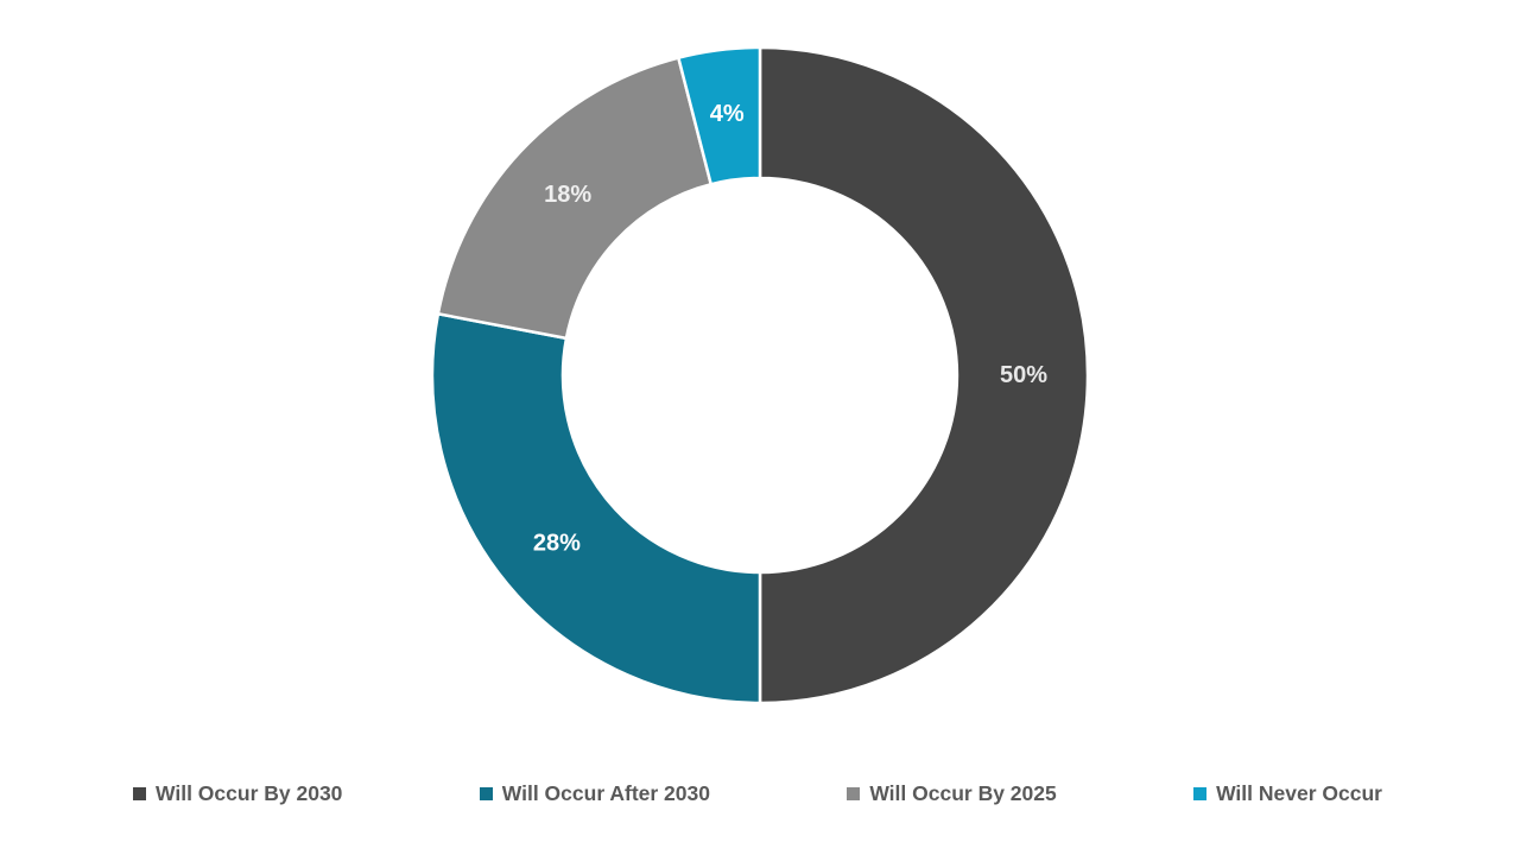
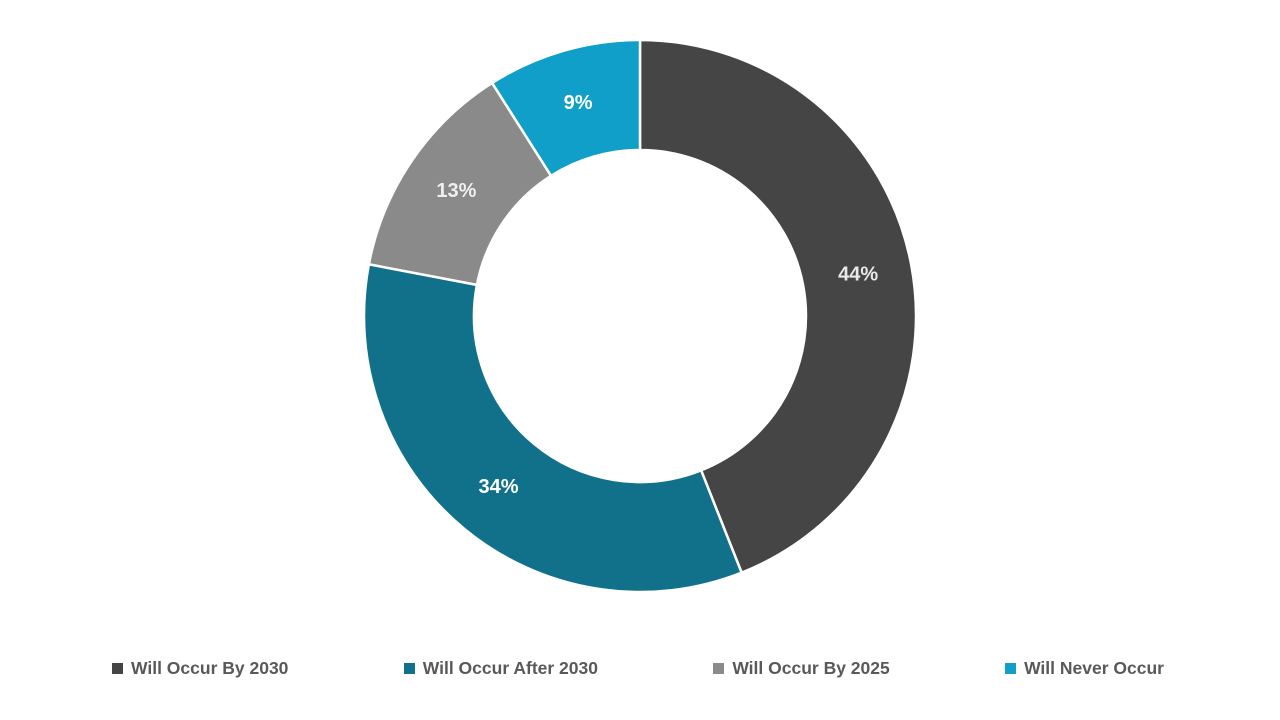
Will Occur By 2030: 50% -> 44%
Will Occur After 2030: 28% -> 34%
Will Occur By 2025: 18% -> 13%
Will Never Occur: 4% -> 9%
